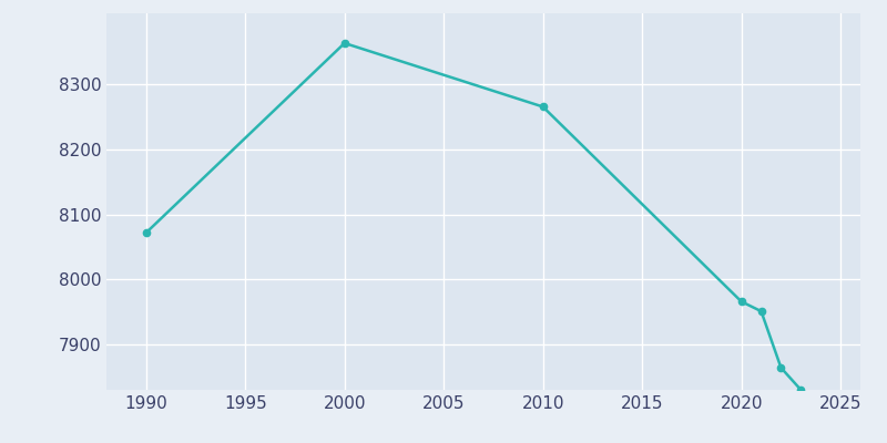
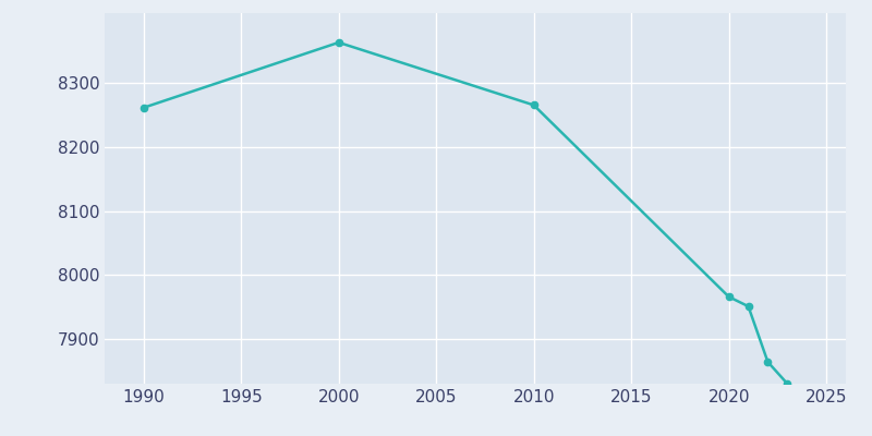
1990: 8072 -> 8262
